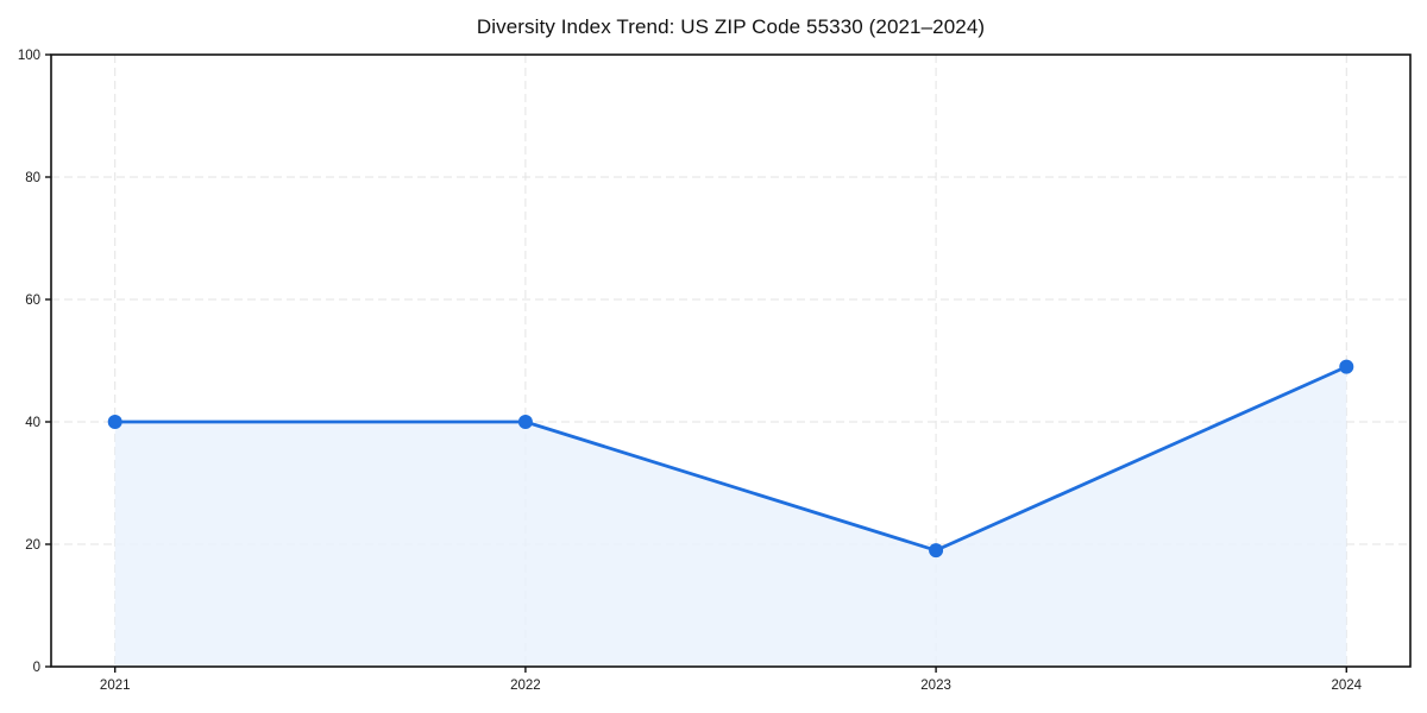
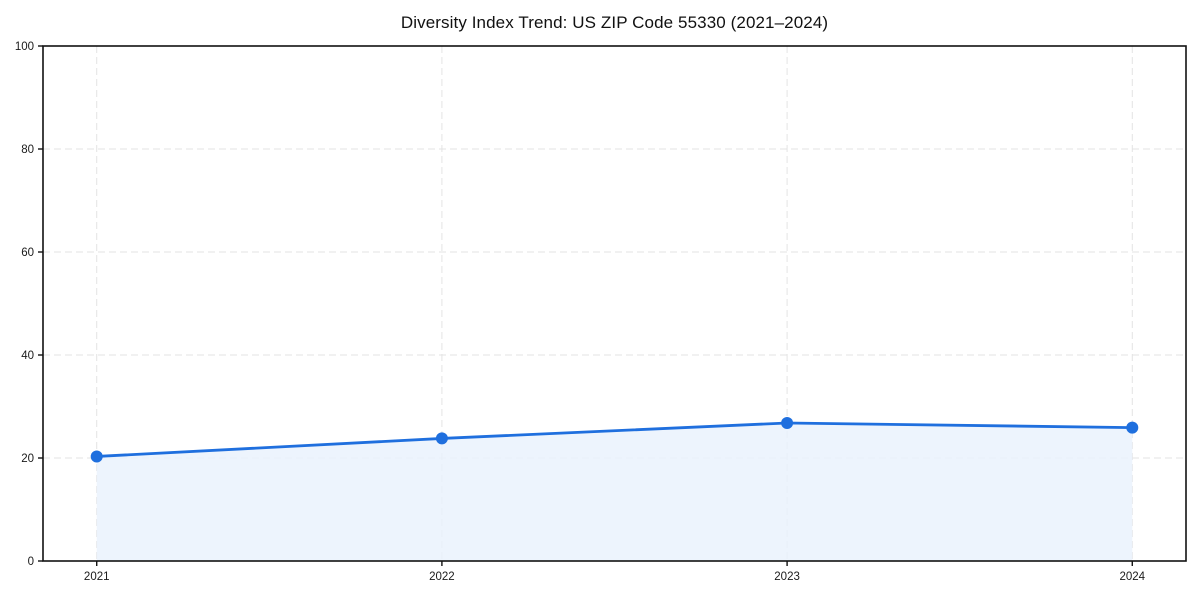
2021: 40 -> 20
2022: 40 -> 24
2023: 19 -> 27
2024: 49 -> 26
